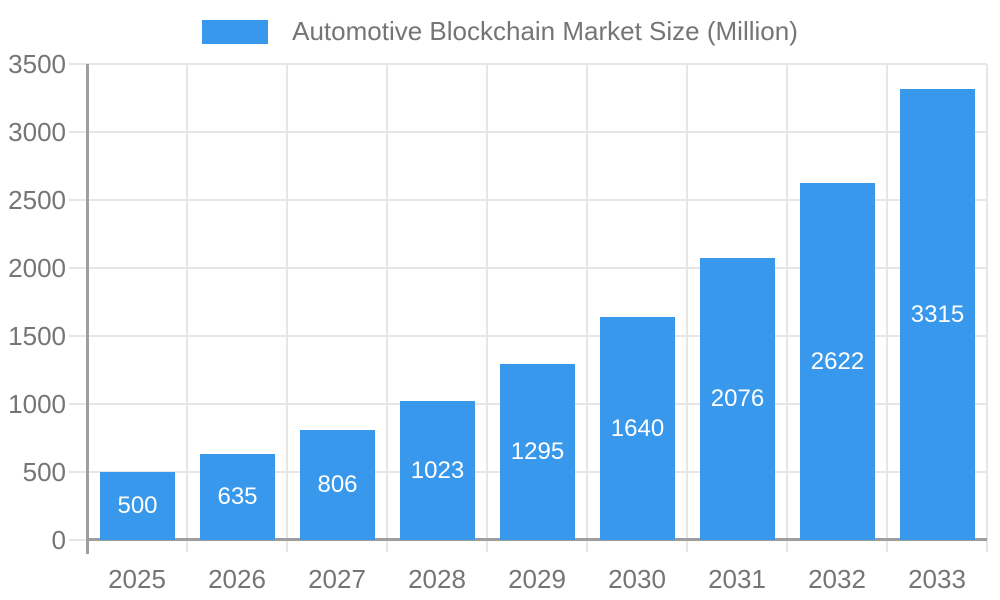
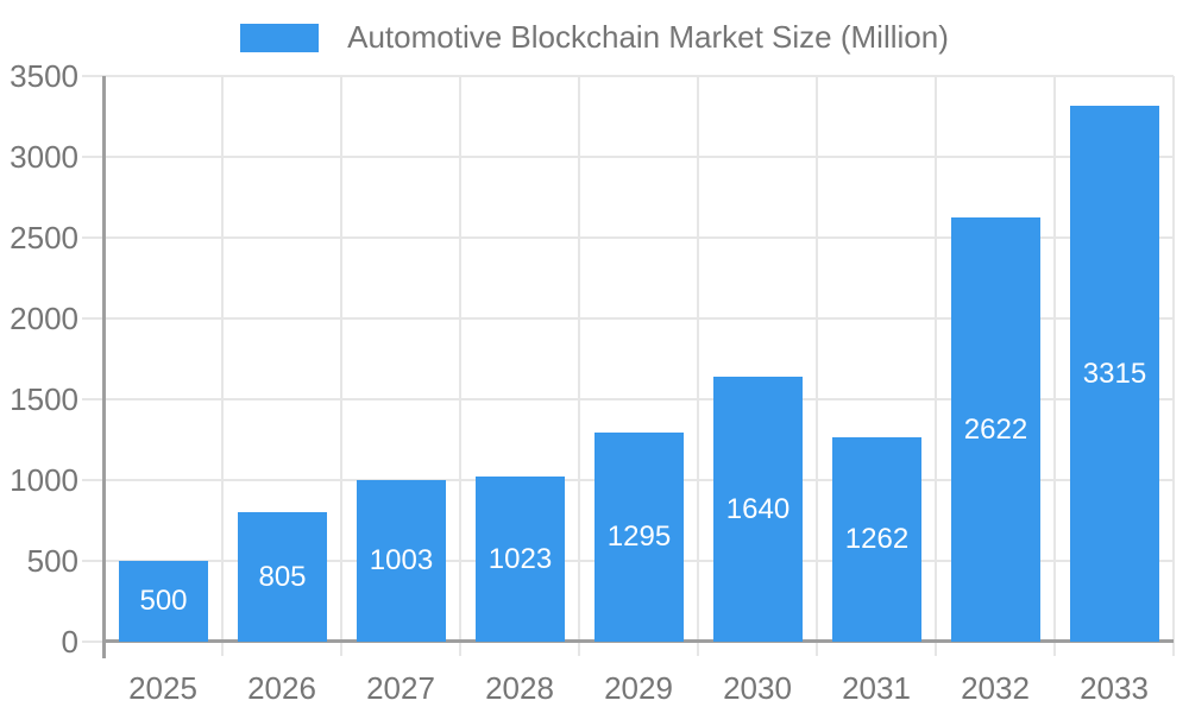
2026: 635 -> 805
2027: 806 -> 1003
2031: 2076 -> 1262
